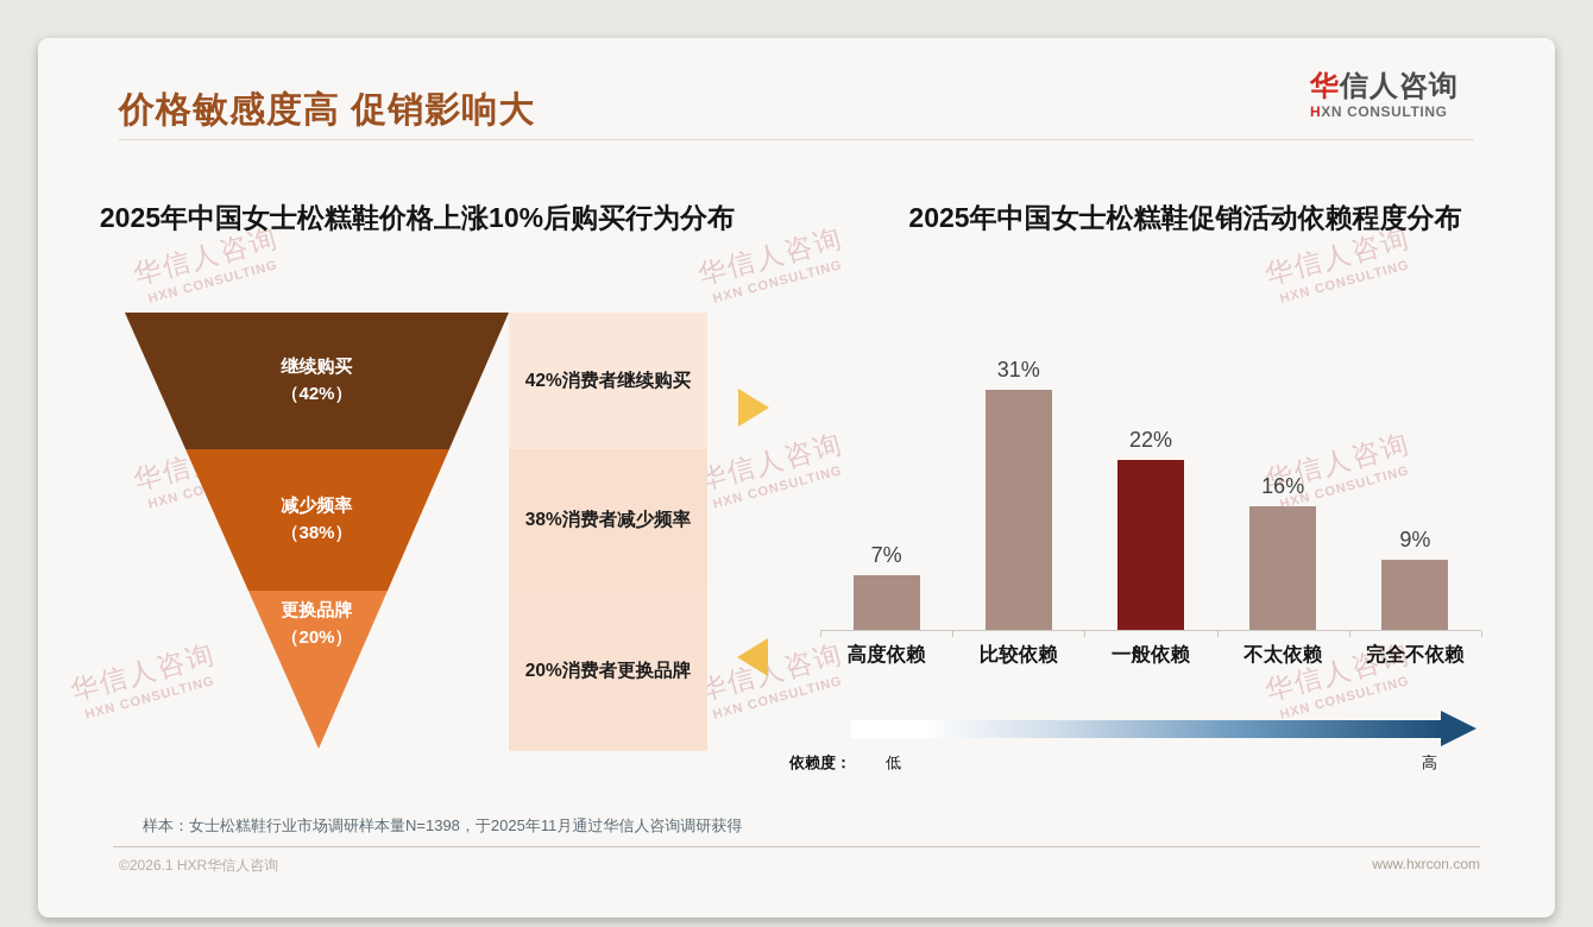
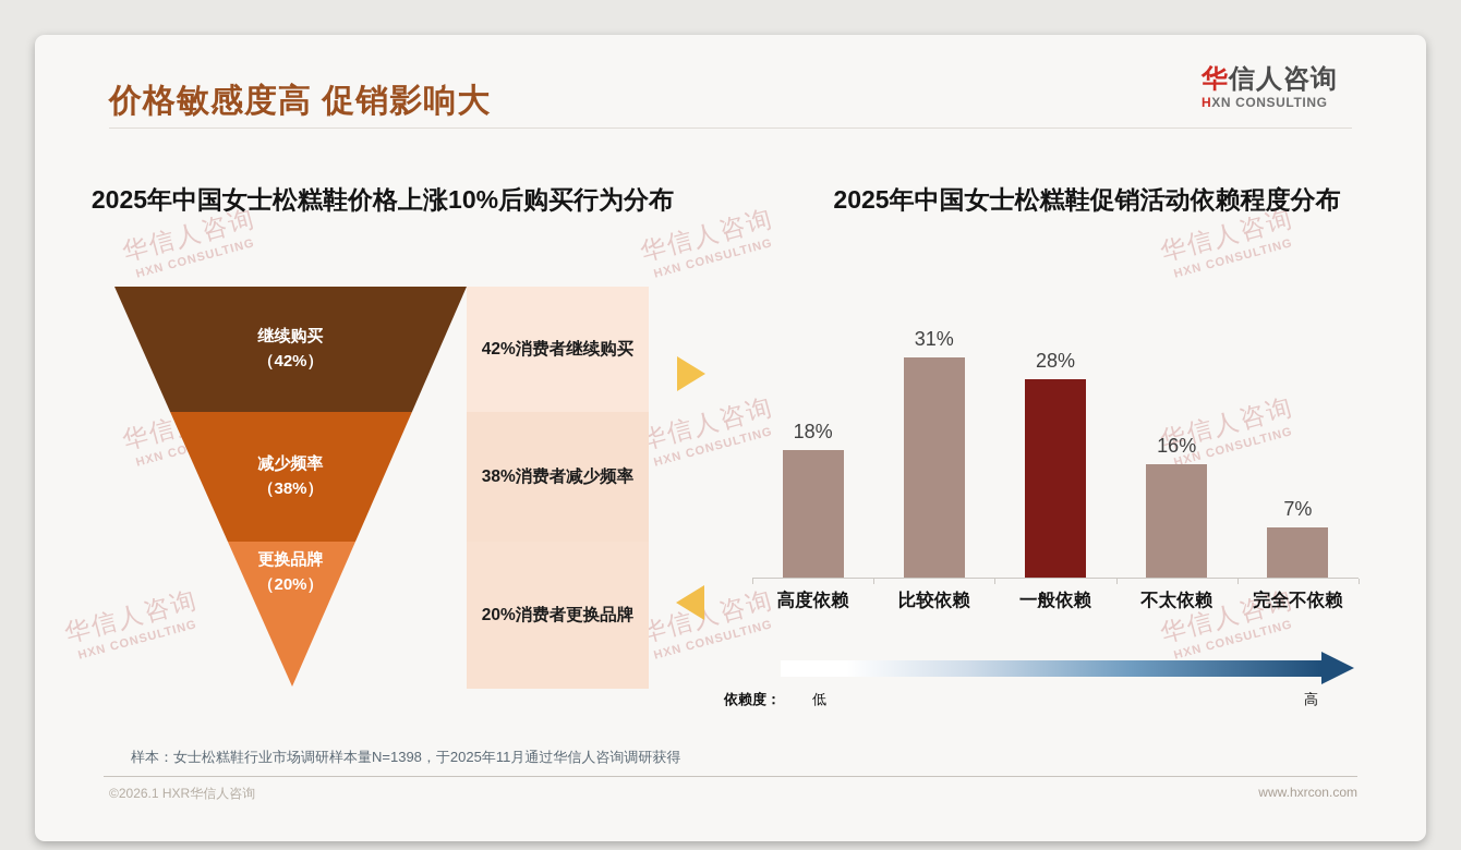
2025年中国女士松糕鞋促销活动依赖程度分布/高度依赖: 7% -> 18%
2025年中国女士松糕鞋促销活动依赖程度分布/一般依赖: 22% -> 28%
2025年中国女士松糕鞋促销活动依赖程度分布/完全不依赖: 9% -> 7%
